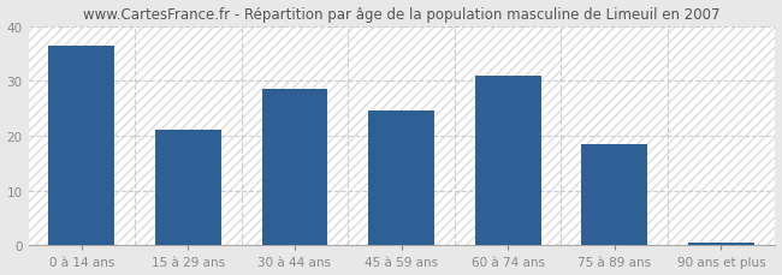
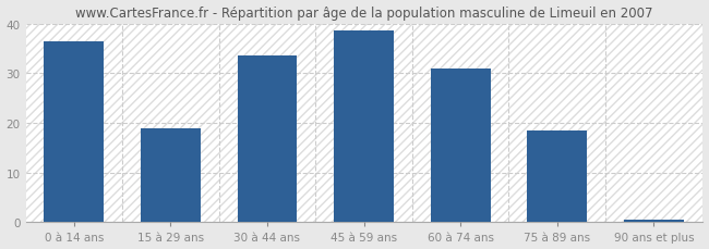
15 à 29 ans: 21.0 -> 19.0
30 à 44 ans: 28.5 -> 33.5
45 à 59 ans: 24.5 -> 38.5
